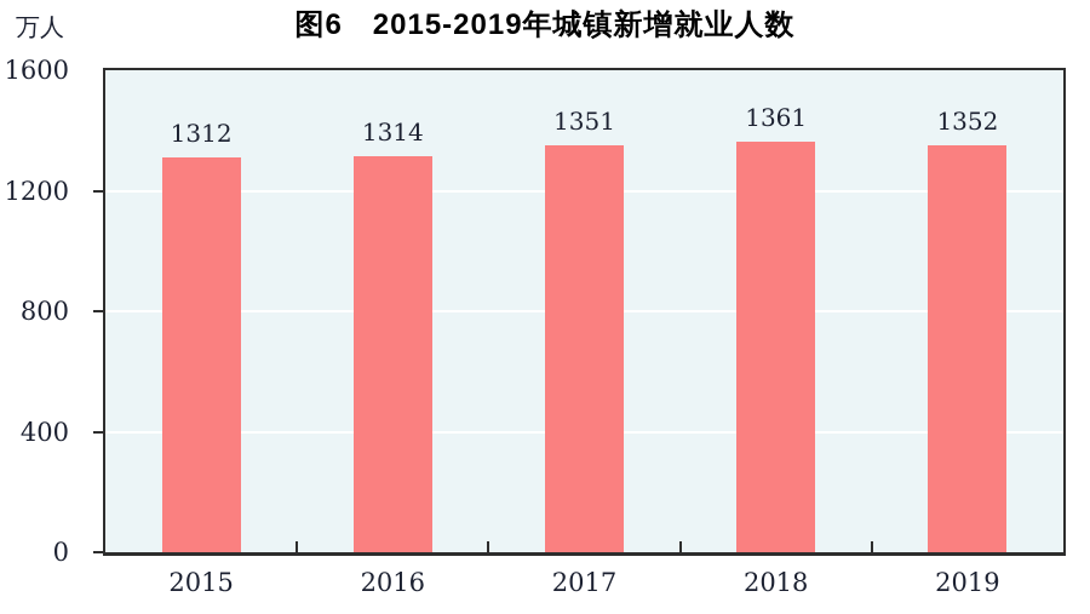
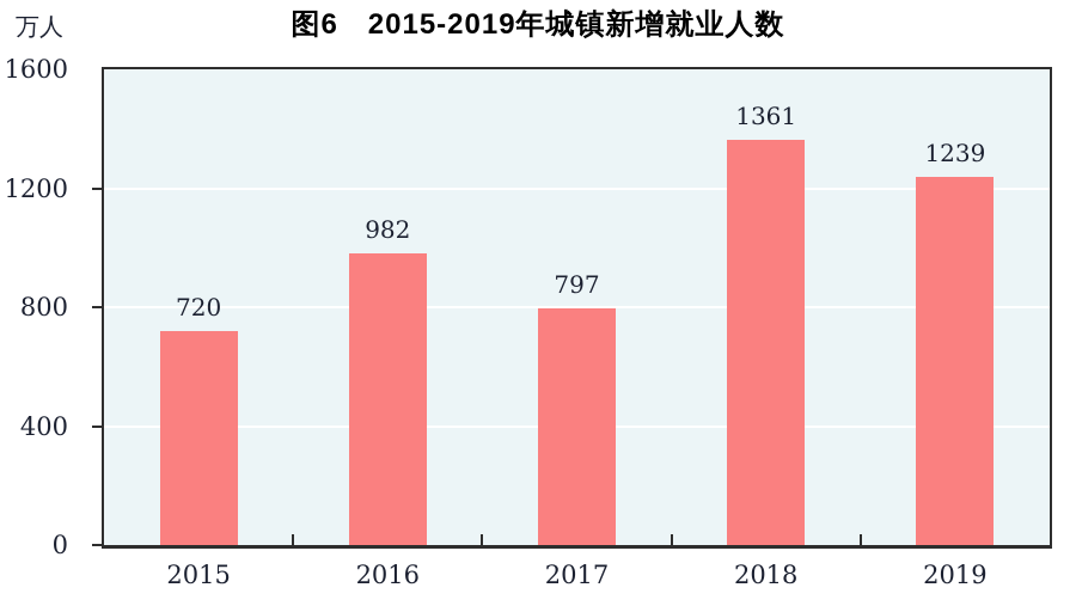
2015: 1312 -> 720
2016: 1314 -> 982
2017: 1351 -> 797
2019: 1352 -> 1239
